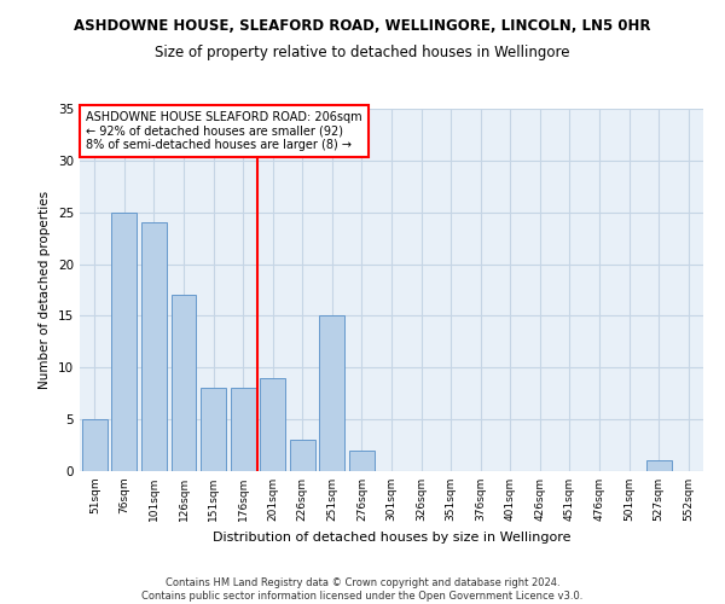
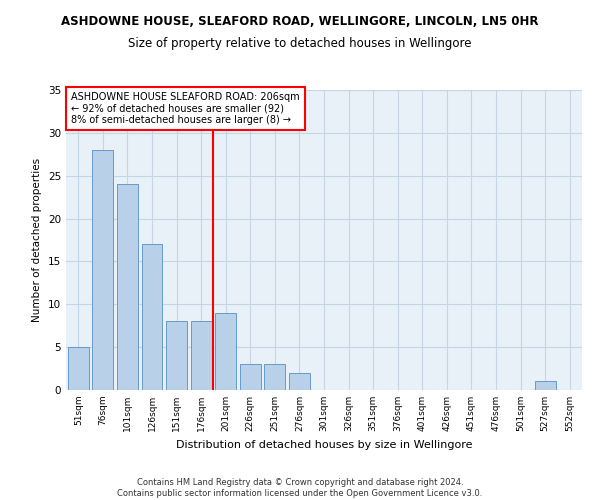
76sqm: 25 -> 28
251sqm: 15 -> 3
